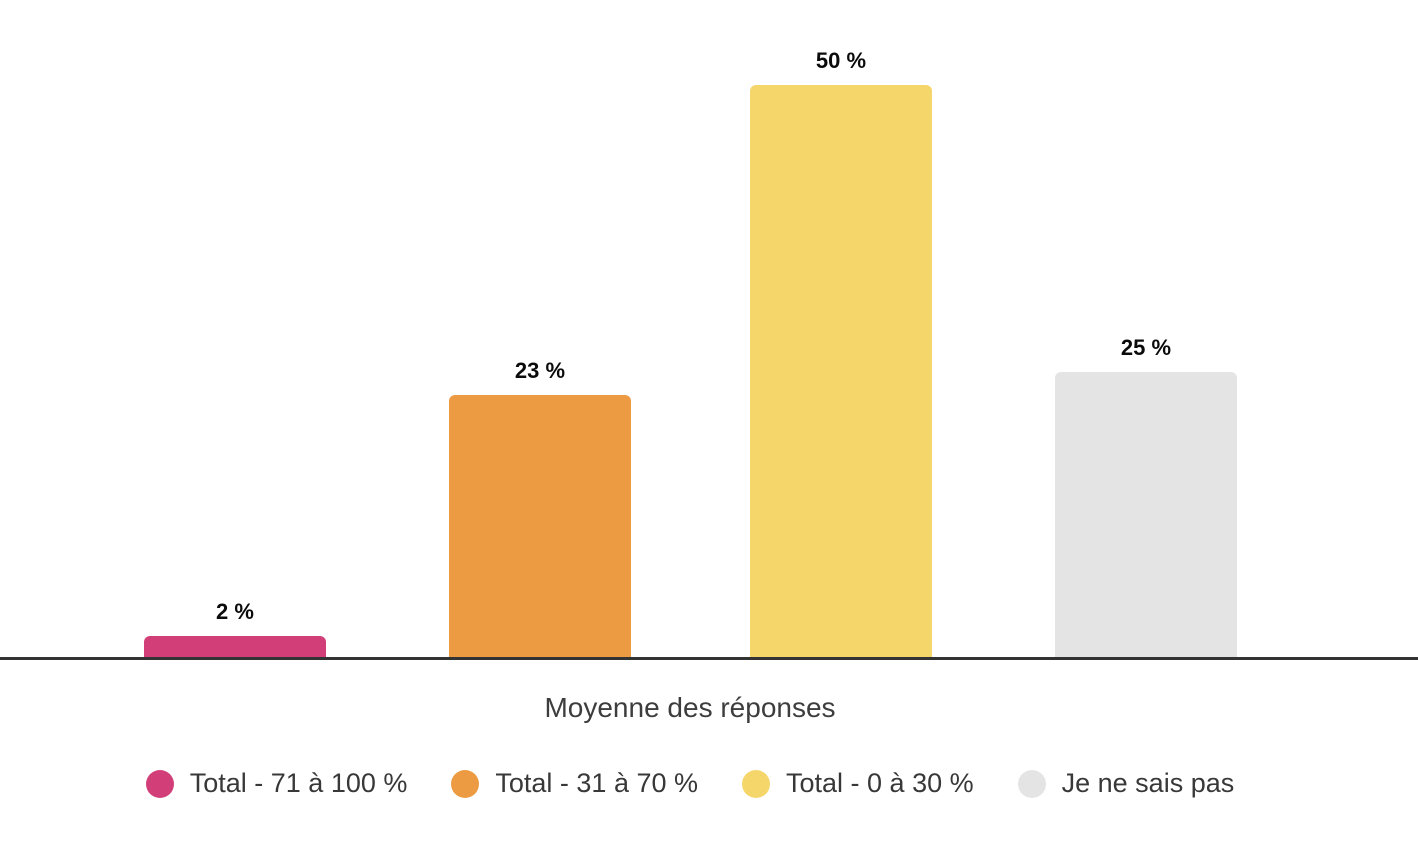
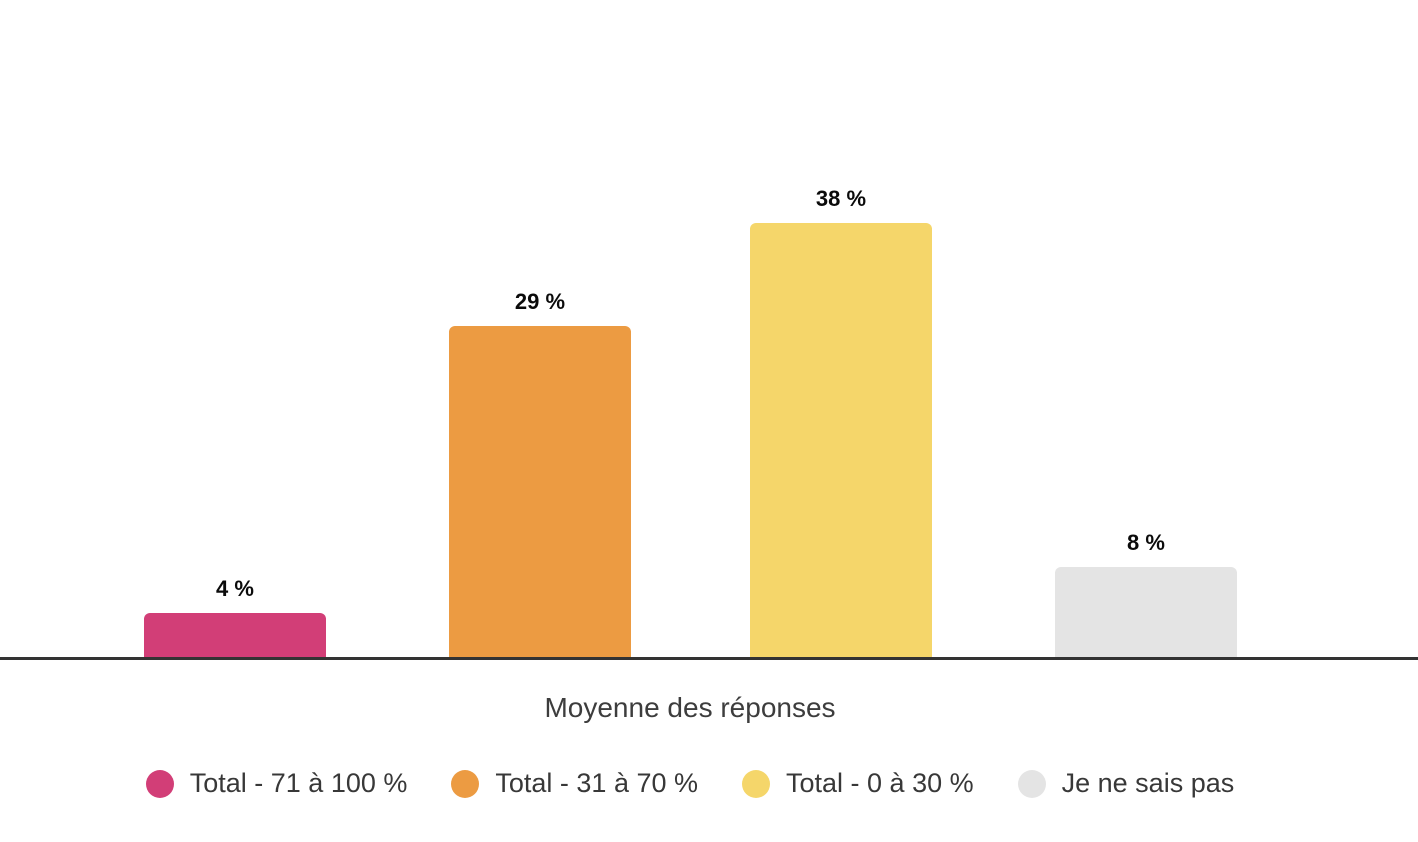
Total - 71 à 100 %: 2 -> 4
Total - 31 à 70 %: 23 -> 29
Total - 0 à 30 %: 50 -> 38
Je ne sais pas: 25 -> 8
